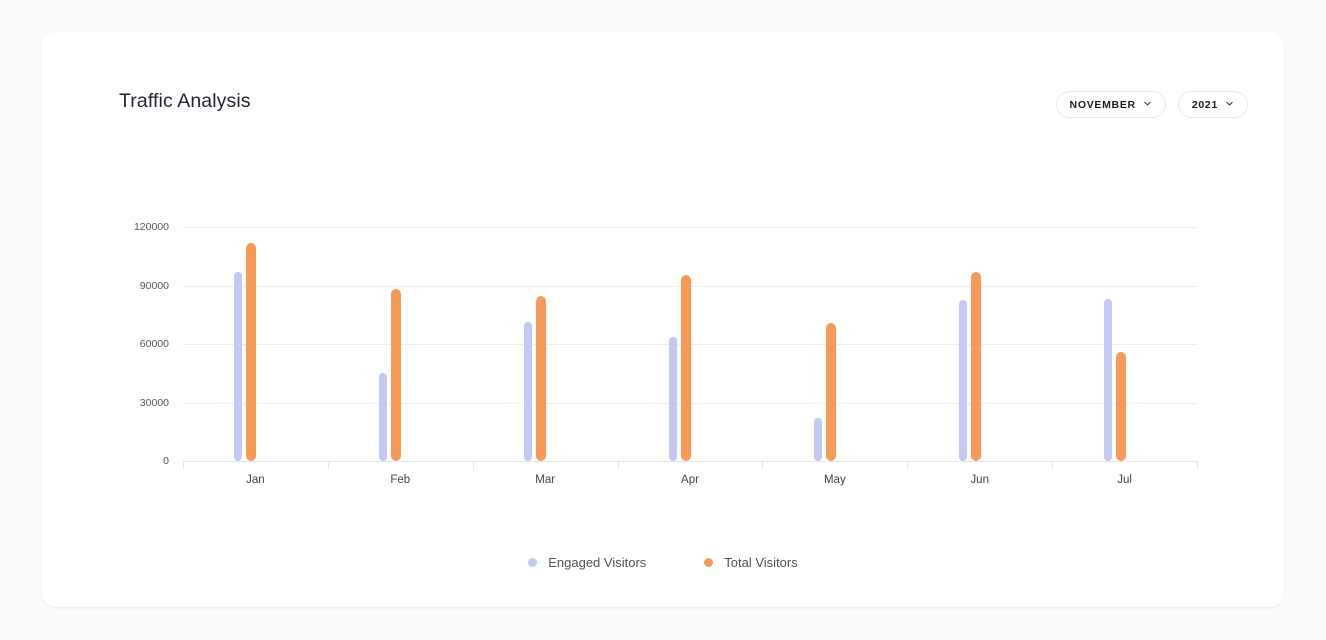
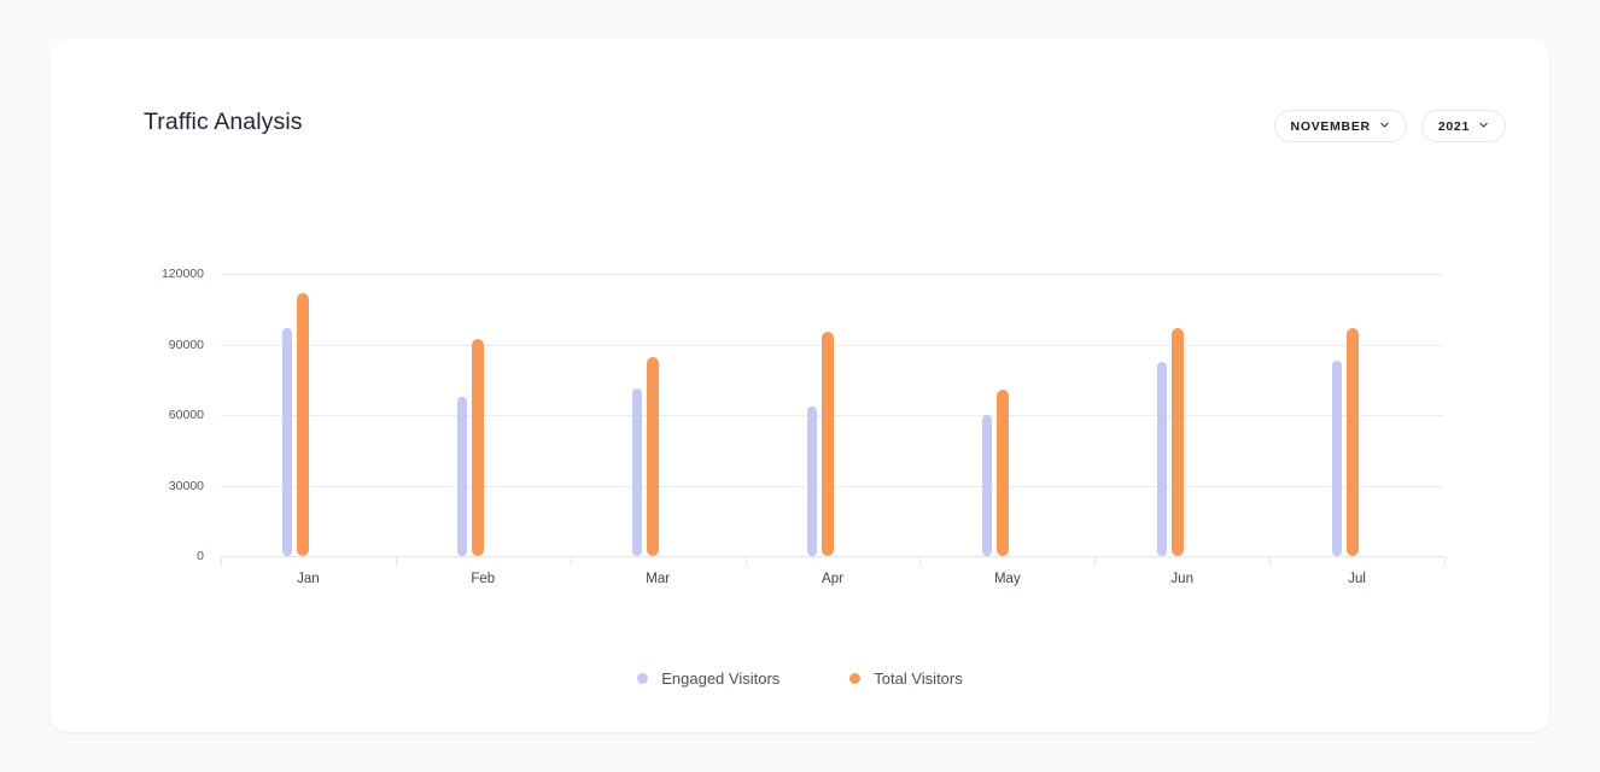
Engaged Visitors/Feb: 45000 -> 68000
Total Visitors/Feb: 88000 -> 92000
Engaged Visitors/May: 22000 -> 60000
Total Visitors/Jul: 56000 -> 97000
